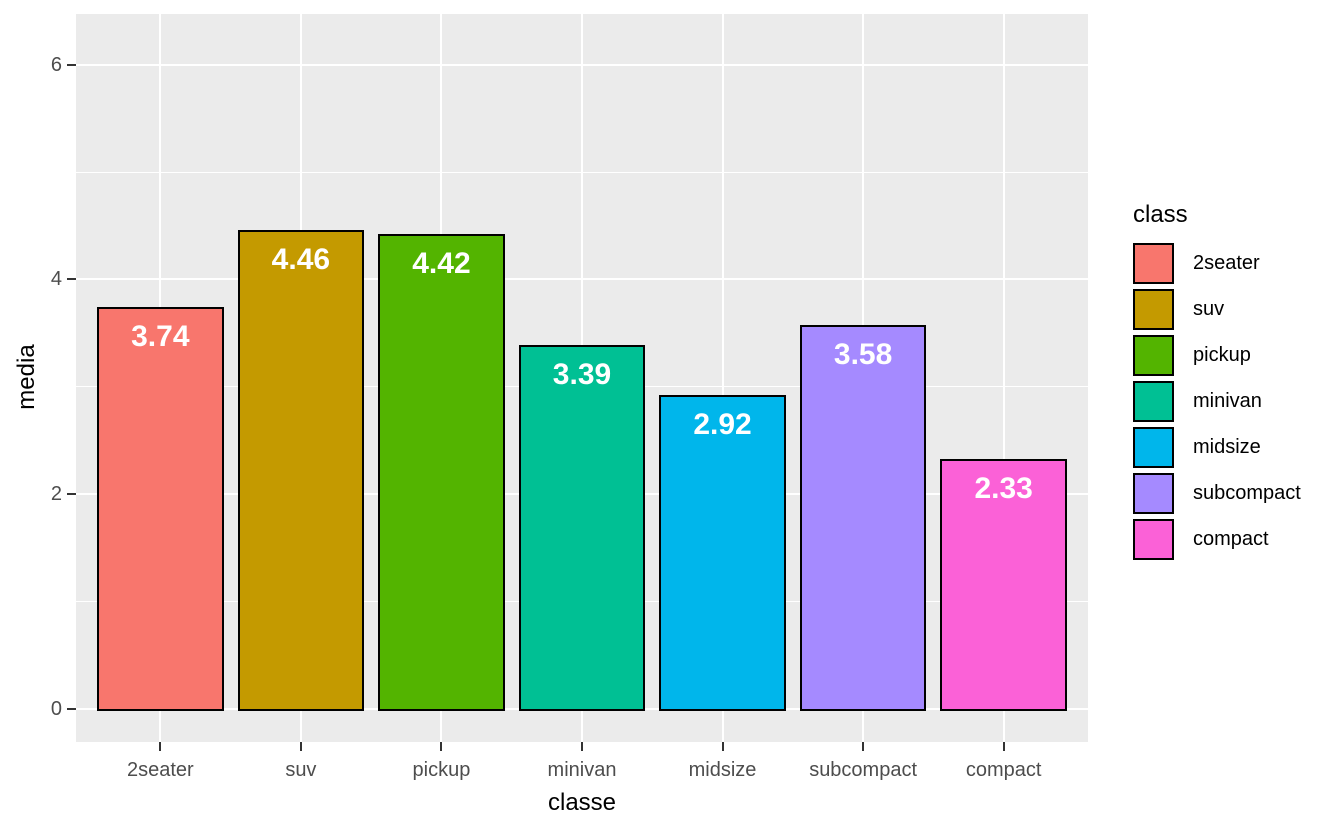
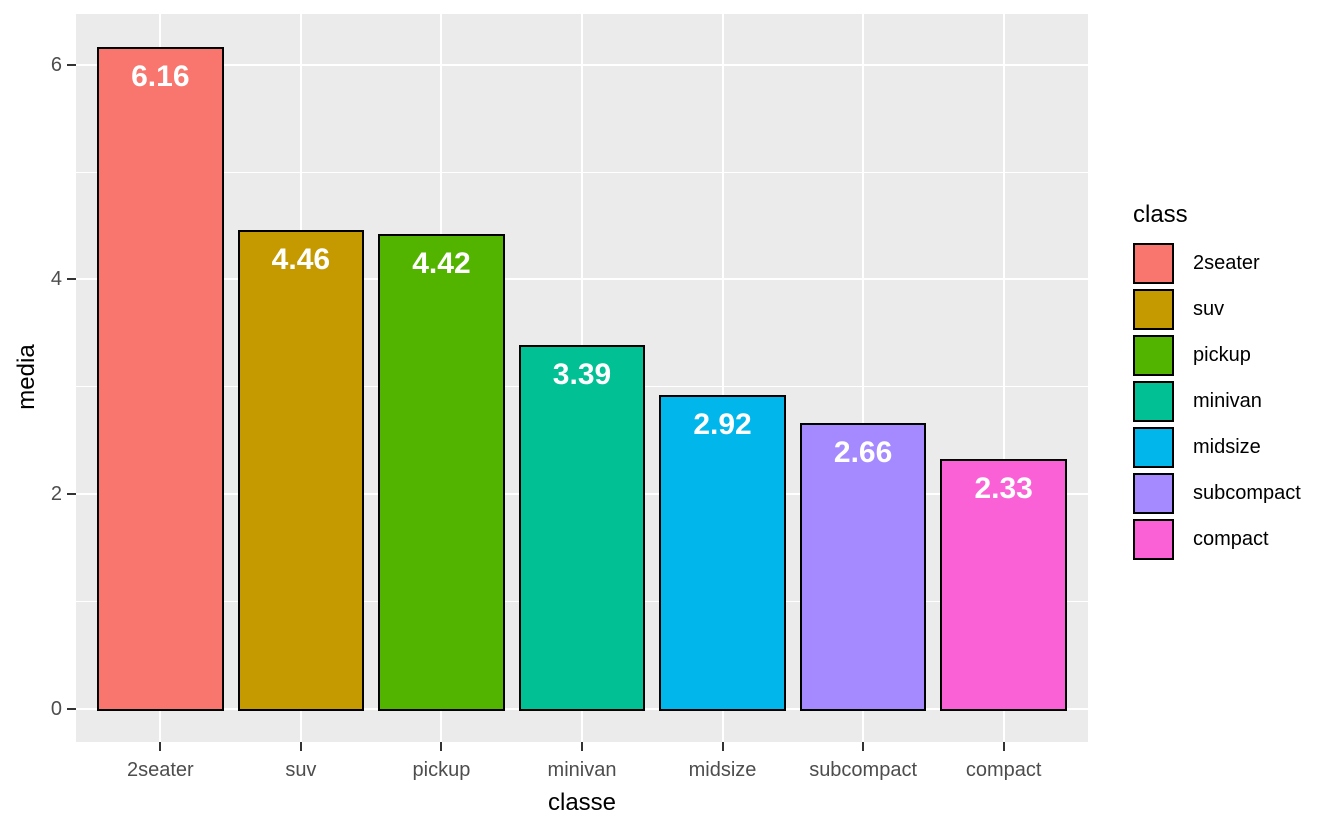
2seater: 3.74 -> 6.16
subcompact: 3.58 -> 2.66
